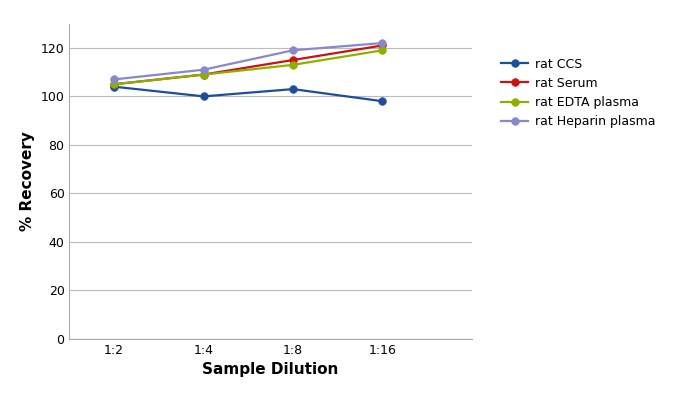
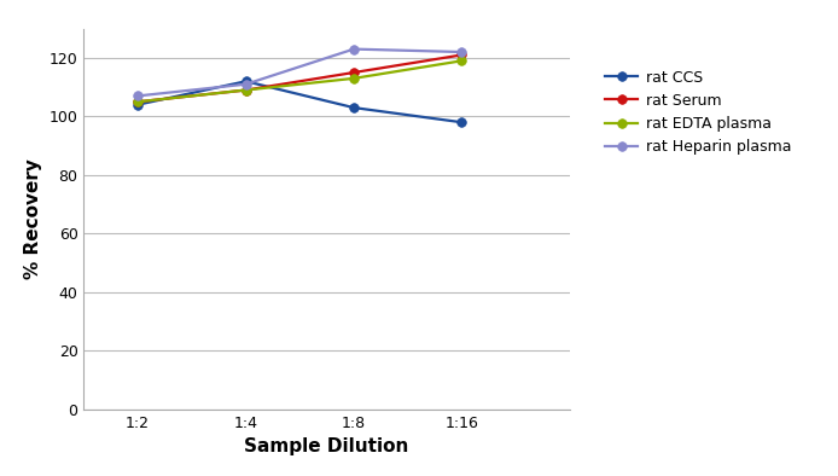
rat CCS/1:4: 100 -> 112
rat Heparin plasma/1:8: 119 -> 123
